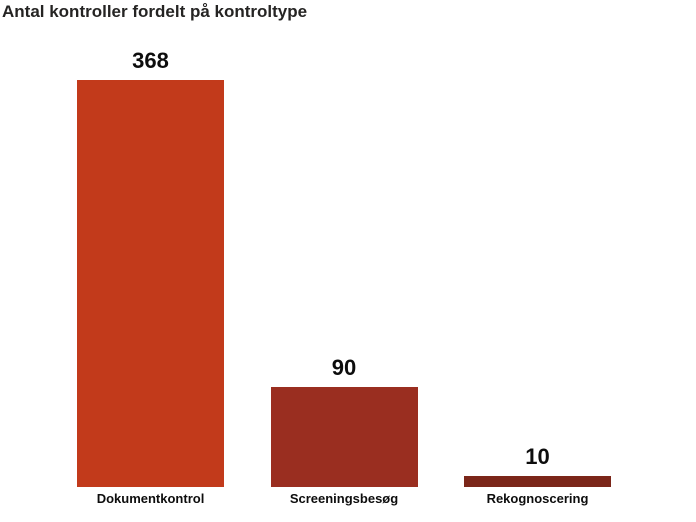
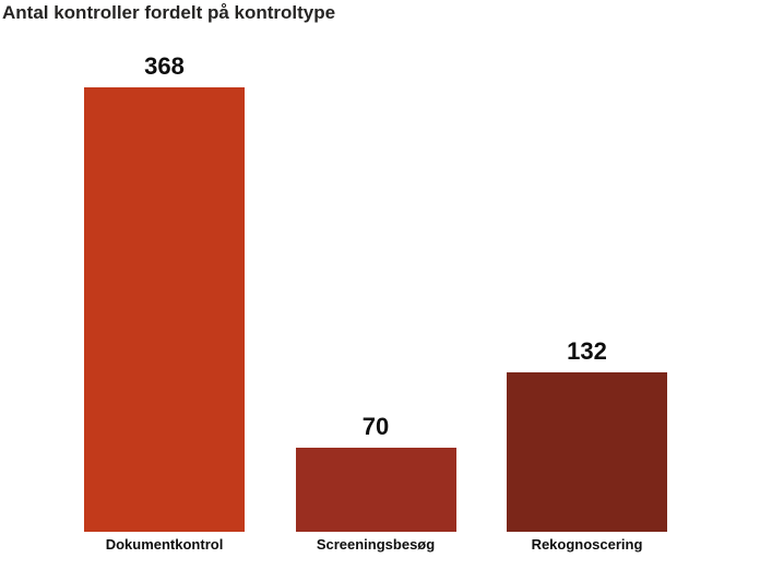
Screeningsbesøg: 90 -> 70
Rekognoscering: 10 -> 132
